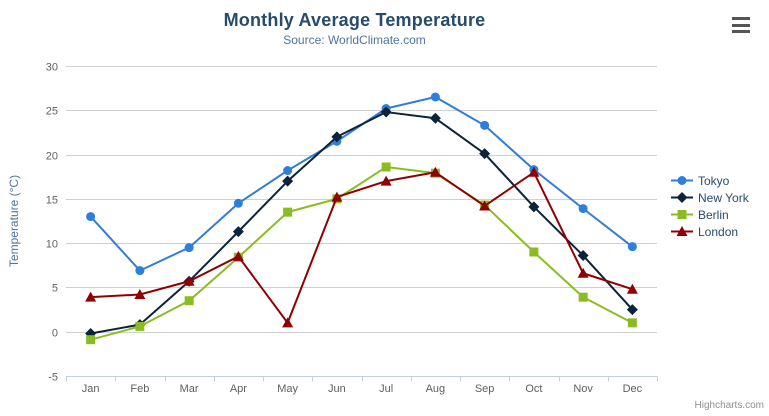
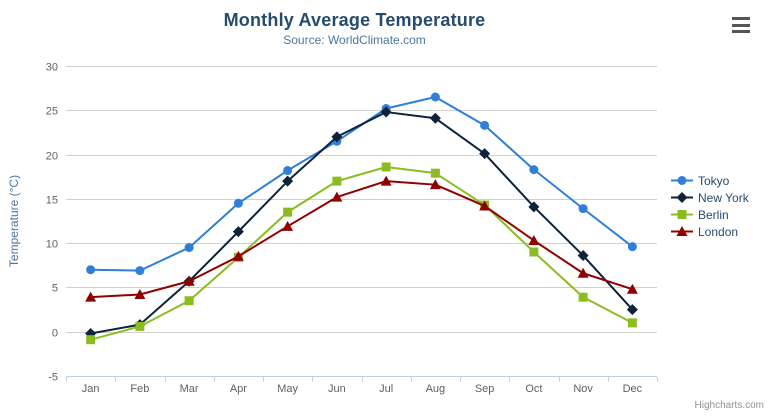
Tokyo/Jan: 13 -> 7
London/May: 1 -> 12
Berlin/Jun: 15 -> 17
London/Aug: 18 -> 17
London/Oct: 18 -> 10
